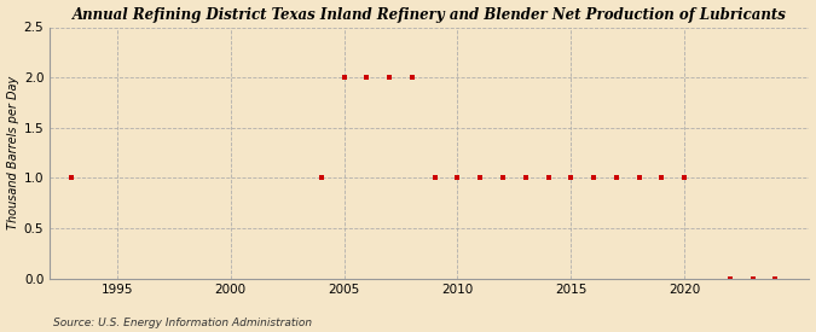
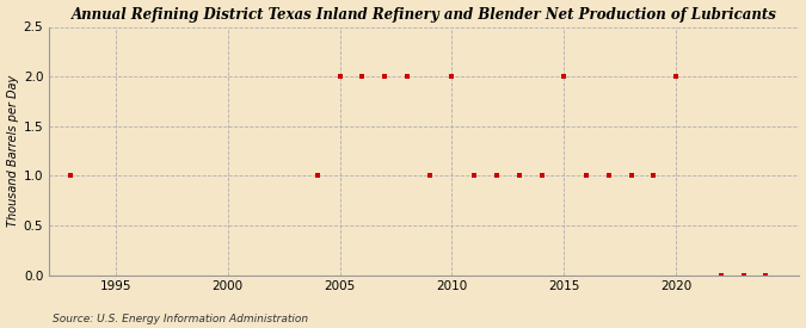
2010: 1 -> 2
2015: 1 -> 2
2020: 1 -> 2
